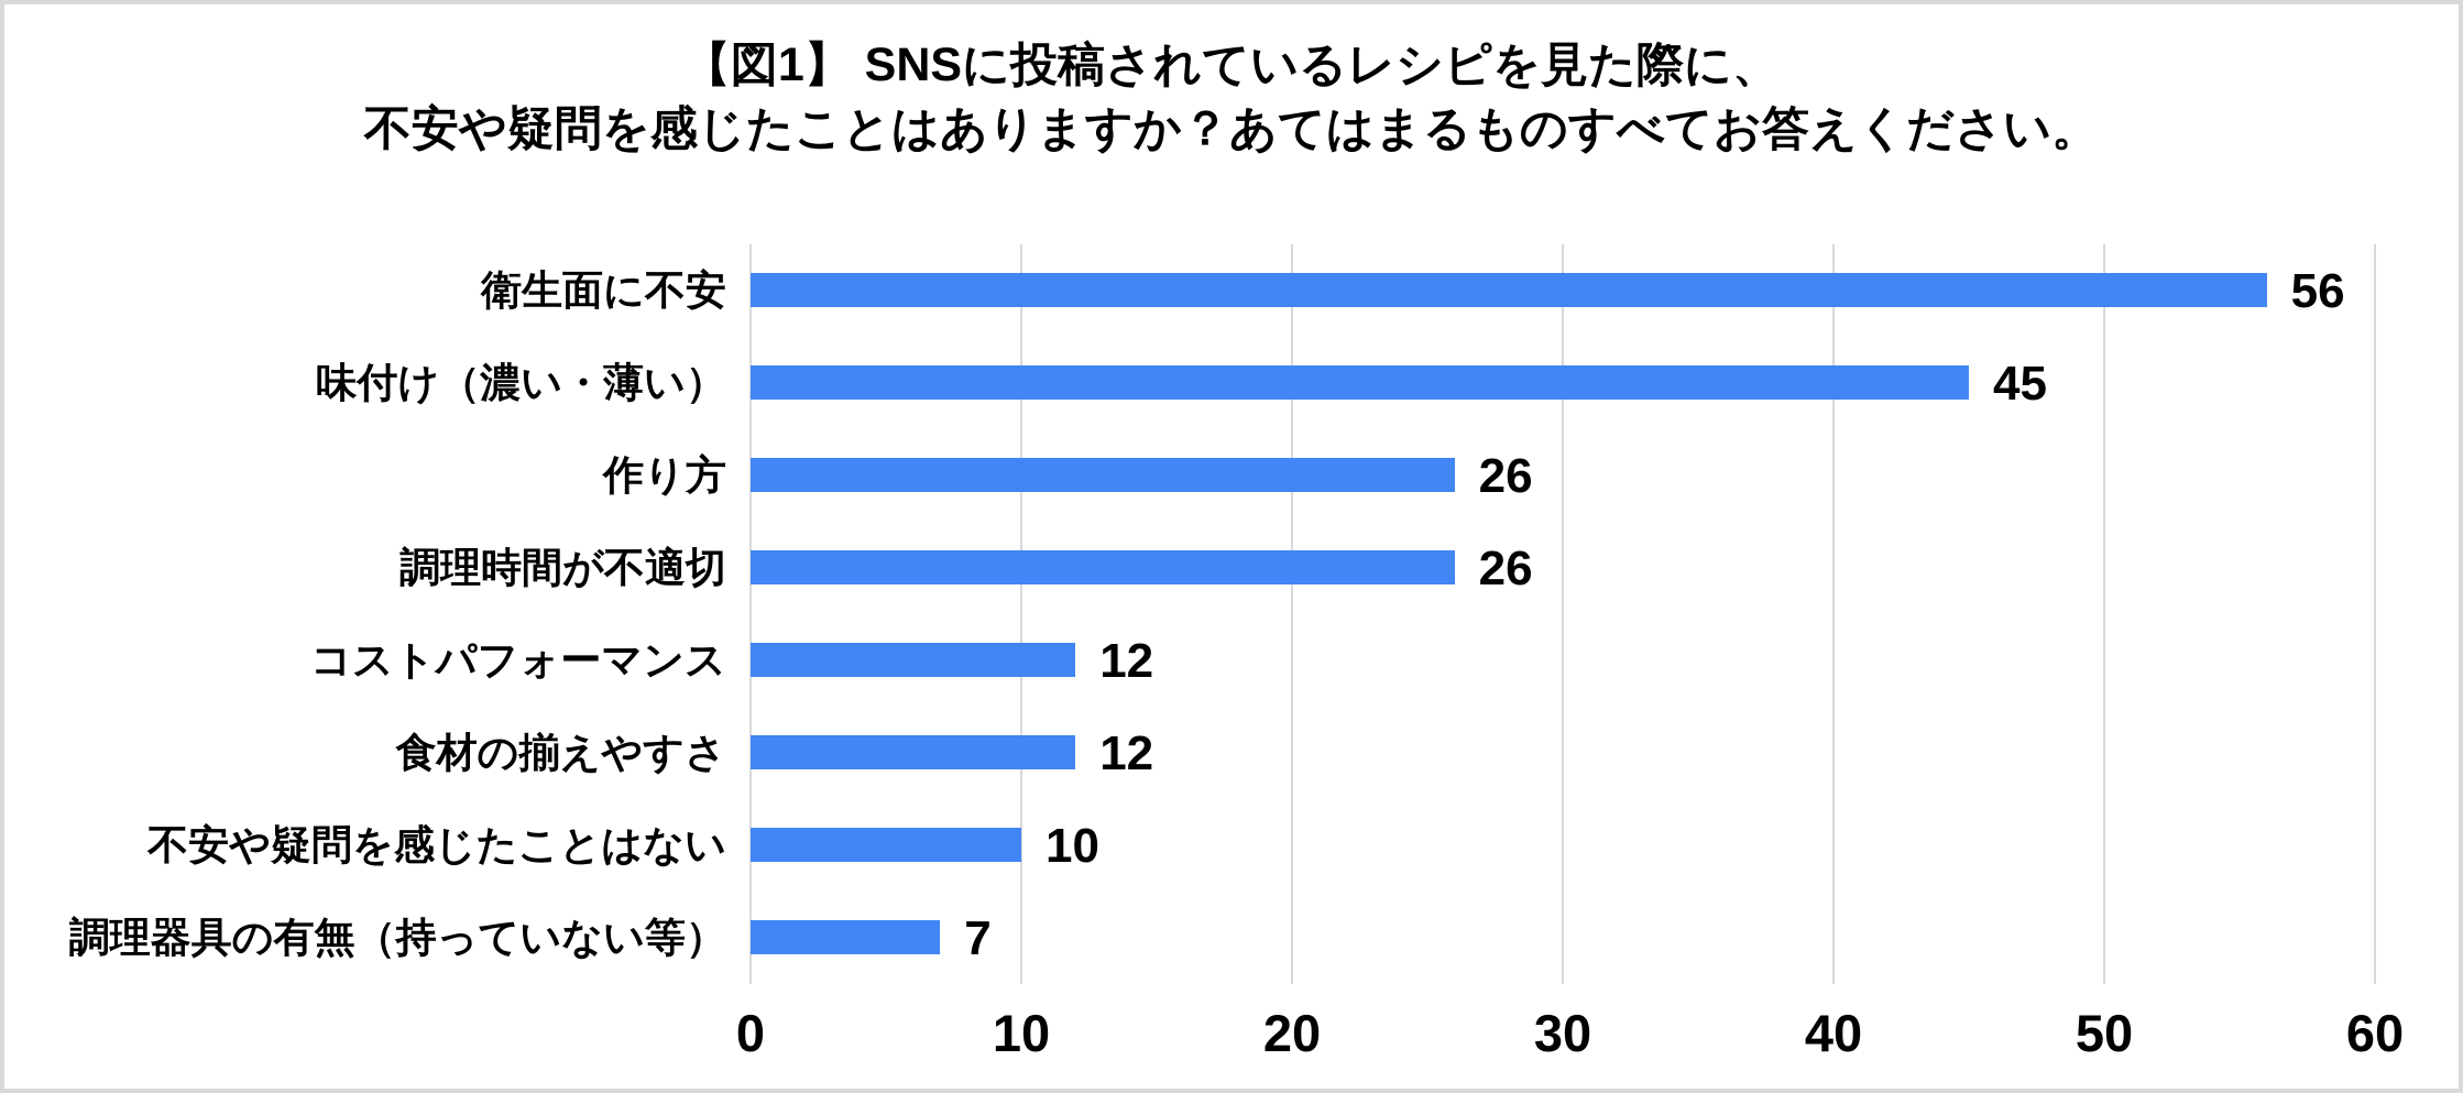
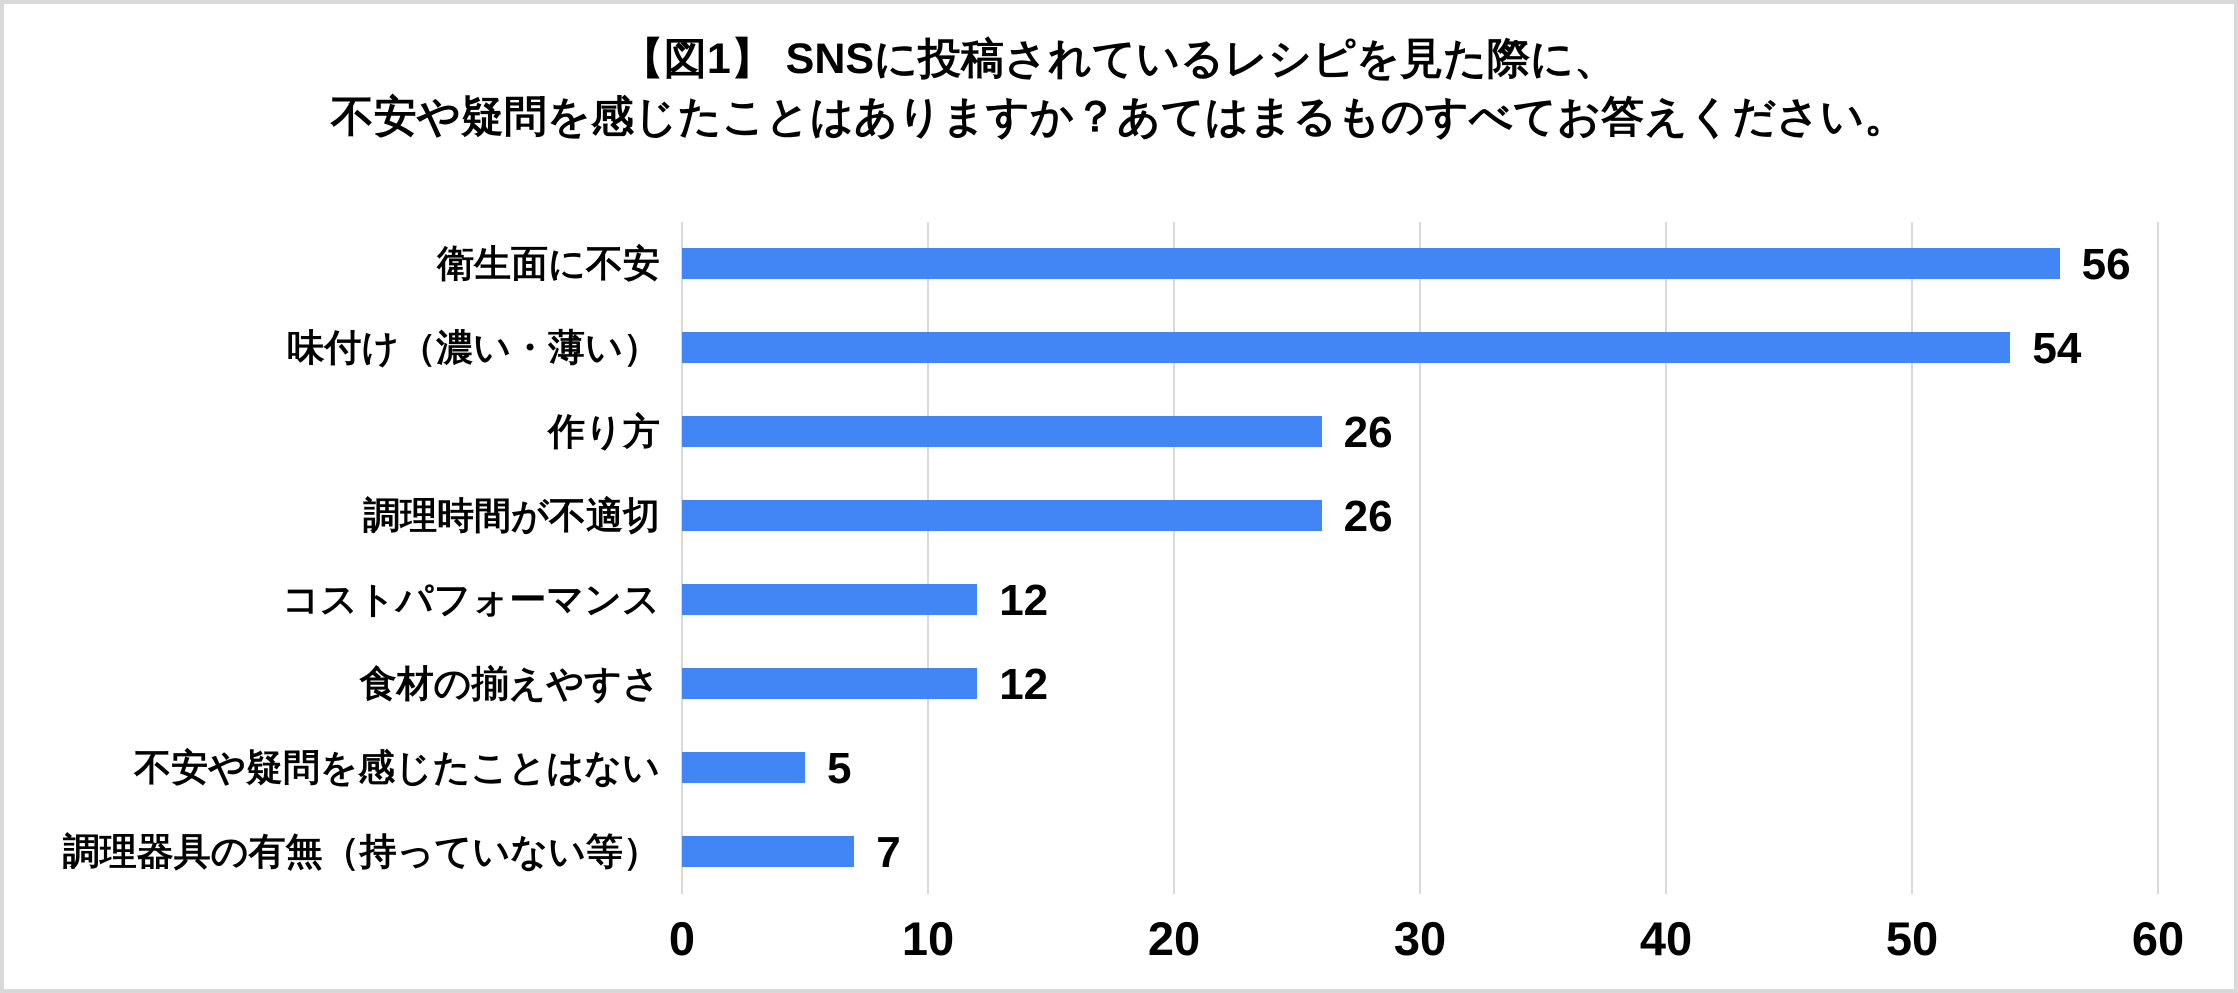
味付け（濃い・薄い）: 45 -> 54
不安や疑問を感じたことはない: 10 -> 5
